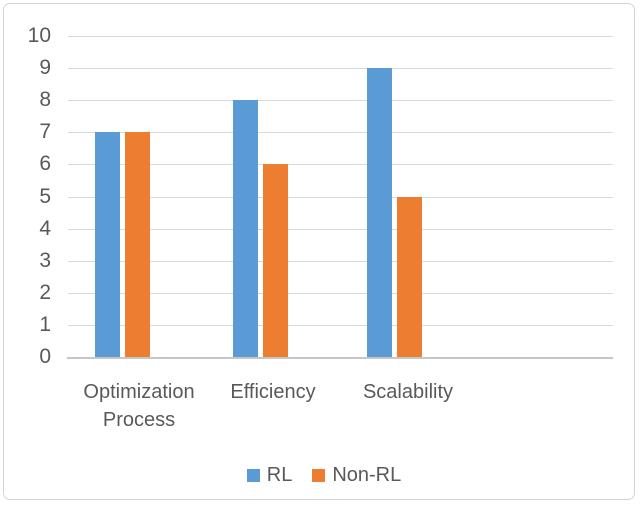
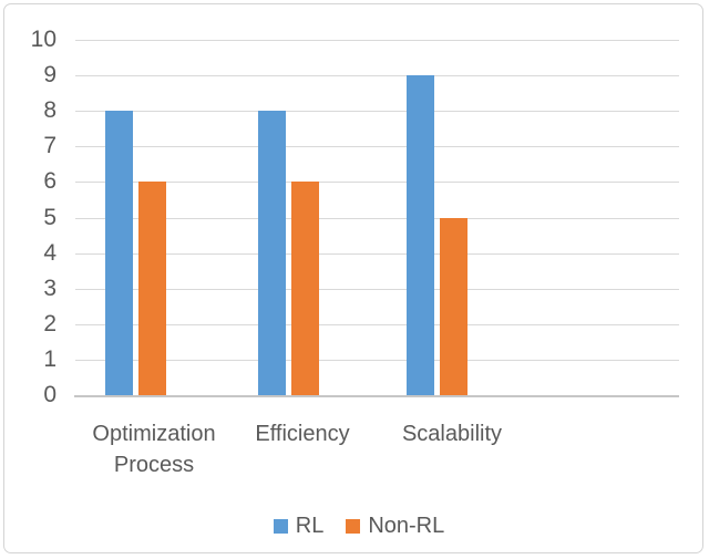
RL/Optimization Process: 7 -> 8
Non-RL/Optimization Process: 7 -> 6
